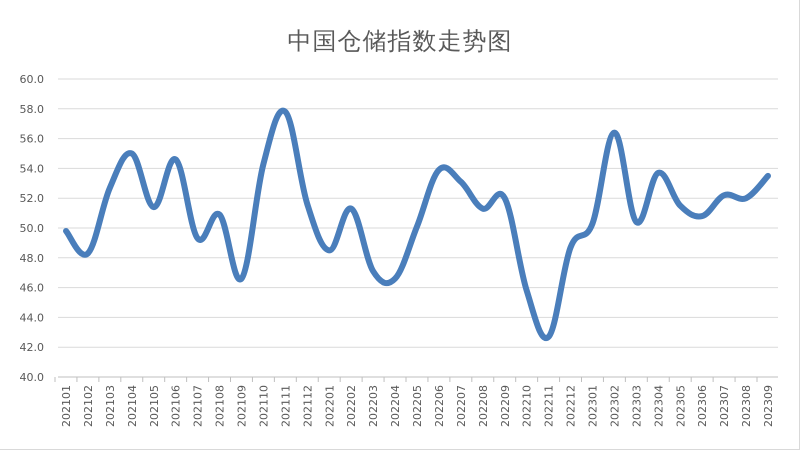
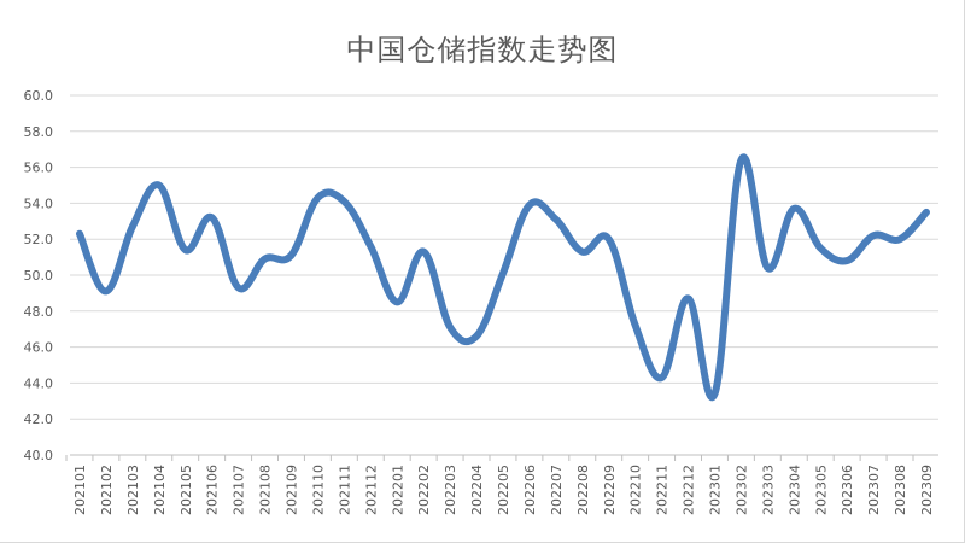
202101: 49.8 -> 52.3
202102: 48.3 -> 49.1
202106: 54.6 -> 53.2
202109: 46.6 -> 51.1
202111: 57.8 -> 54.1
202210: 45.8 -> 47.2
202211: 42.7 -> 44.3
202301: 50.3 -> 43.4
